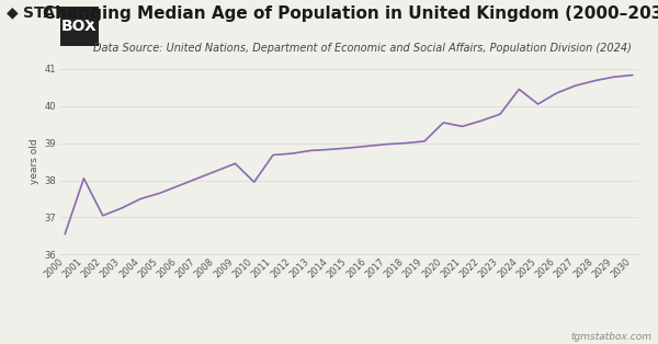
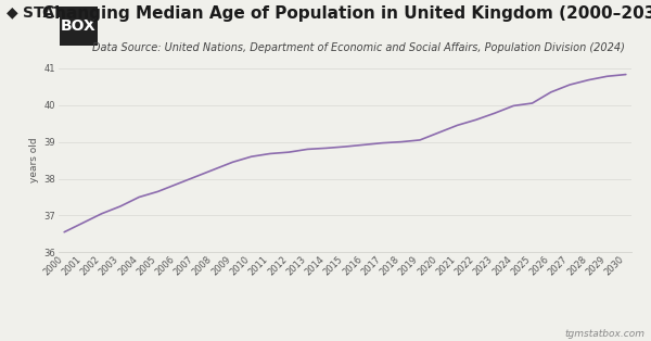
2001: 38.05 -> 36.80
2010: 37.95 -> 38.60
2020: 39.55 -> 39.25
2024: 40.45 -> 39.98
